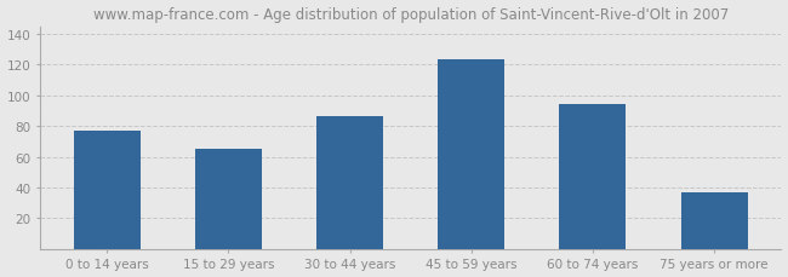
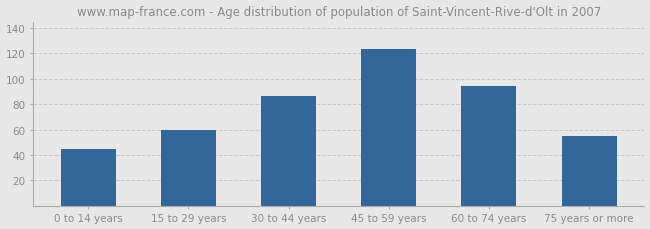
0 to 14 years: 77 -> 45
15 to 29 years: 65 -> 60
75 years or more: 37 -> 55
